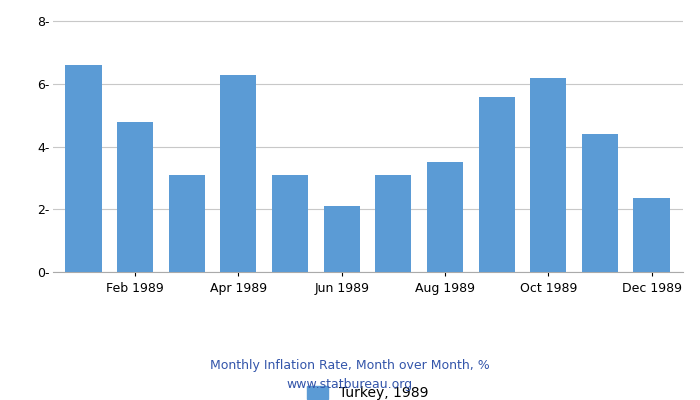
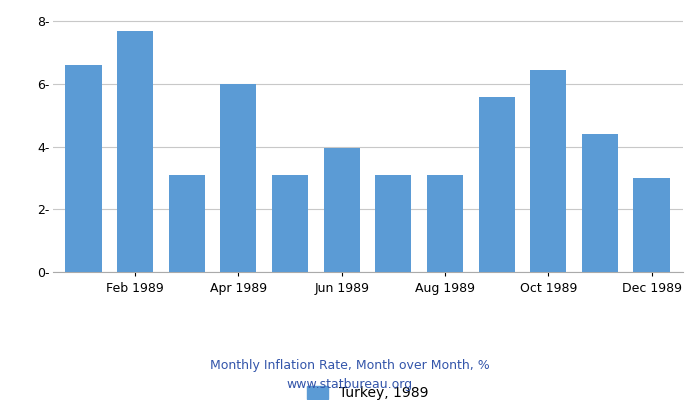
Feb 1989: 4.80- -> 7.70-
Apr 1989: 6.30- -> 6.00-
Jun 1989: 2.10- -> 3.95-
Aug 1989: 3.50- -> 3.10-
Oct 1989: 6.20- -> 6.45-
Dec 1989: 2.35- -> 3.00-
